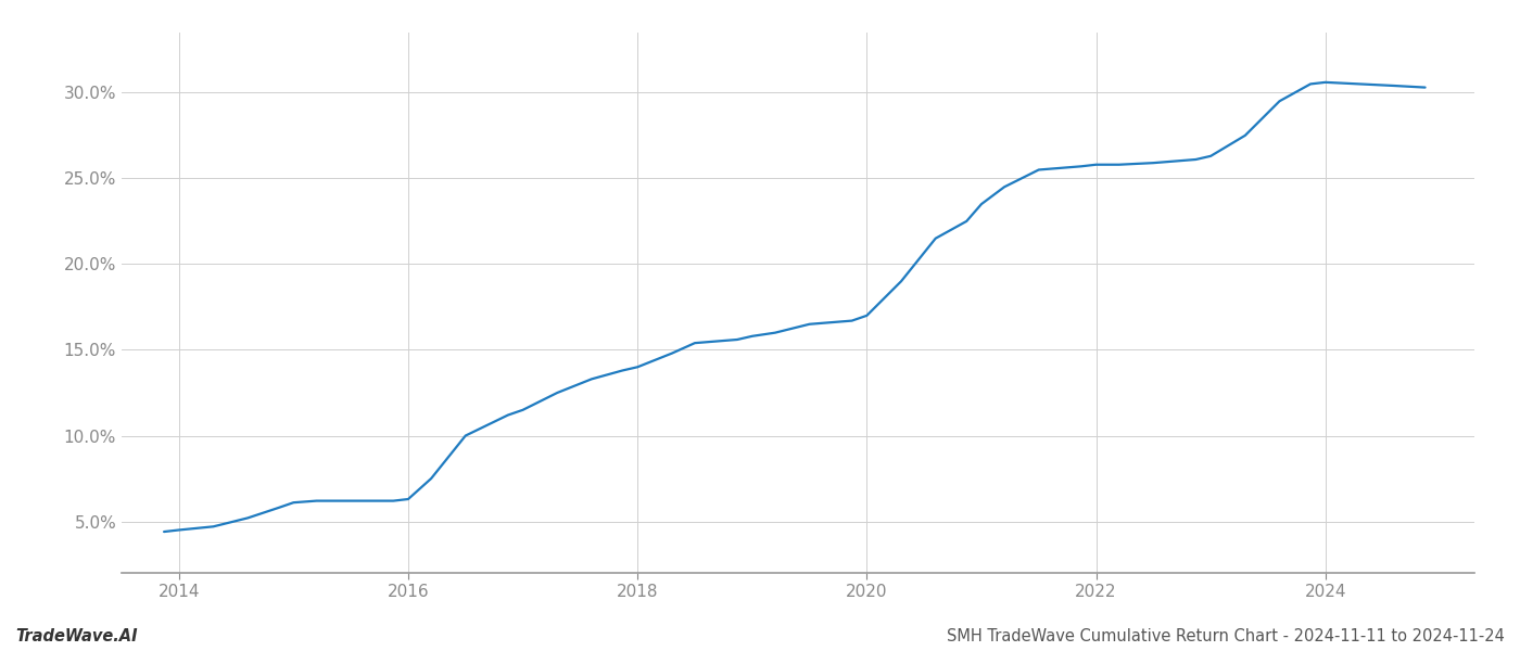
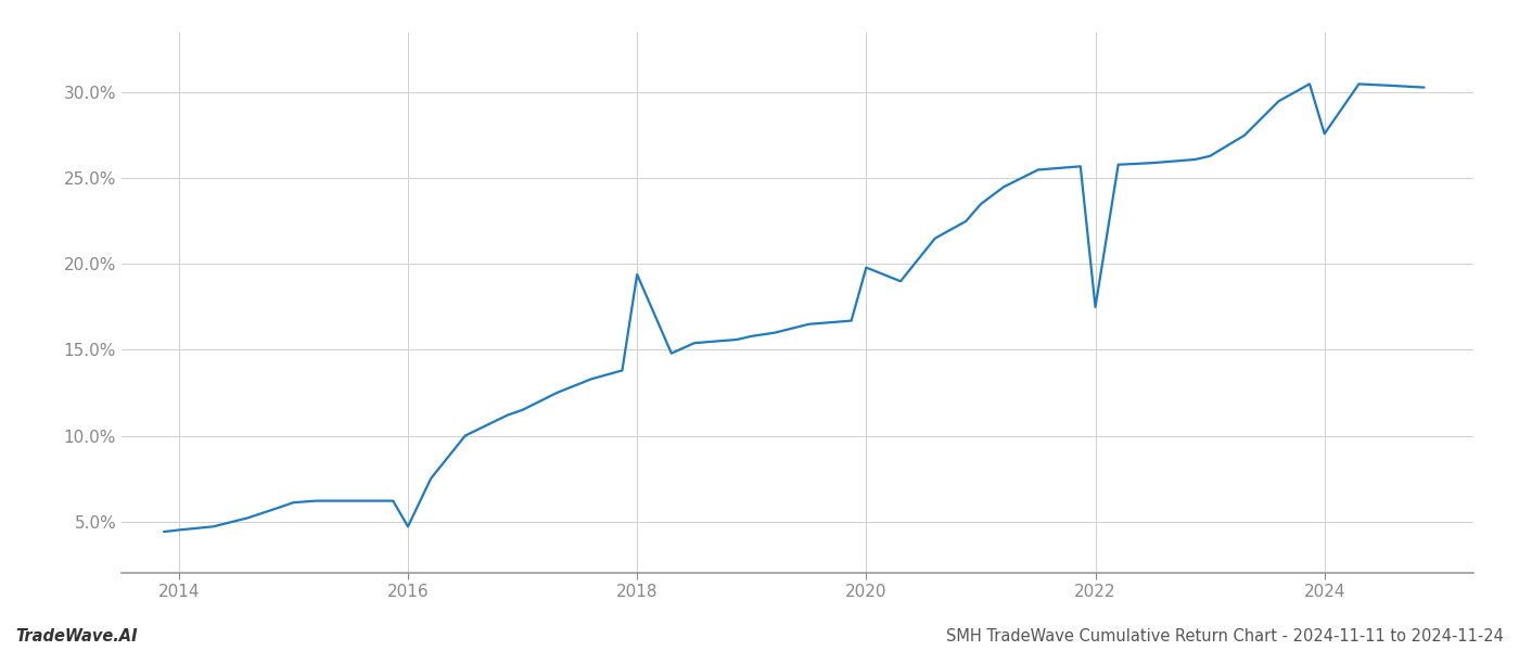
2016: 6.3% -> 4.7%
2018: 14.0% -> 19.4%
2020: 17.0% -> 19.8%
2022: 25.8% -> 17.5%
2024: 30.6% -> 27.6%
